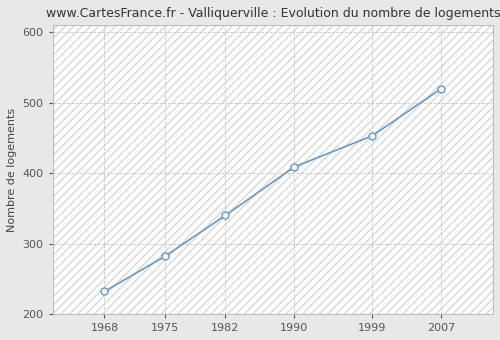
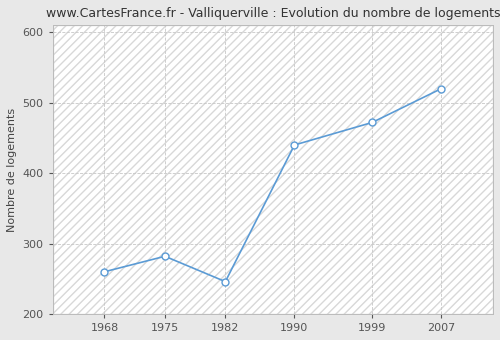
1968: 232 -> 260
1982: 340 -> 246
1990: 409 -> 440
1999: 453 -> 472
